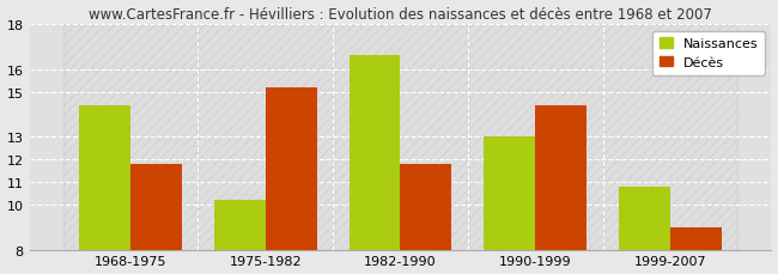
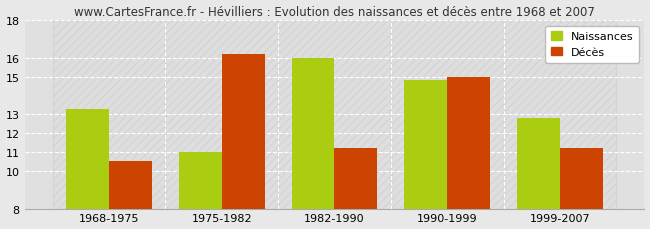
Naissances/1968-1975: 14.4 -> 13.3
Décès/1968-1975: 11.8 -> 10.5
Naissances/1975-1982: 10.2 -> 11.0
Décès/1975-1982: 15.2 -> 16.2
Naissances/1982-1990: 16.6 -> 16.0
Décès/1982-1990: 11.8 -> 11.2
Naissances/1990-1999: 13.0 -> 14.8
Décès/1990-1999: 14.4 -> 15.0
Naissances/1999-2007: 10.8 -> 12.8
Décès/1999-2007: 9.0 -> 11.2
